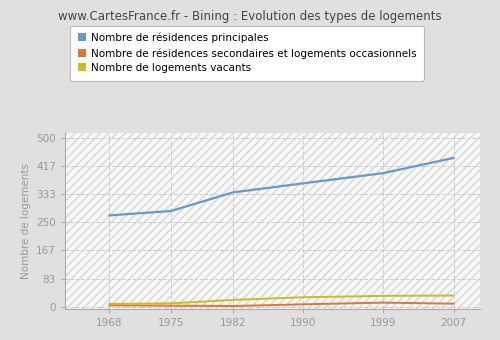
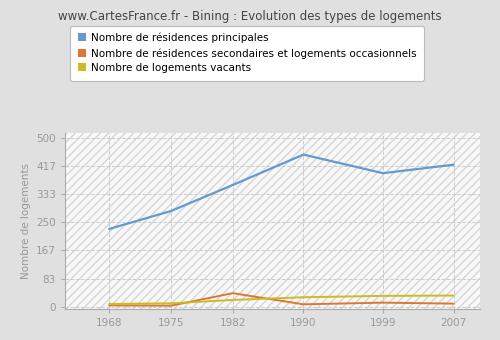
Nombre de résidences principales/1968: 270 -> 230
Nombre de résidences principales/1982: 338 -> 360
Nombre de résidences secondaires et logements occasionnels/1982: 2 -> 40
Nombre de résidences principales/1990: 365 -> 450
Nombre de résidences principales/2007: 440 -> 420
